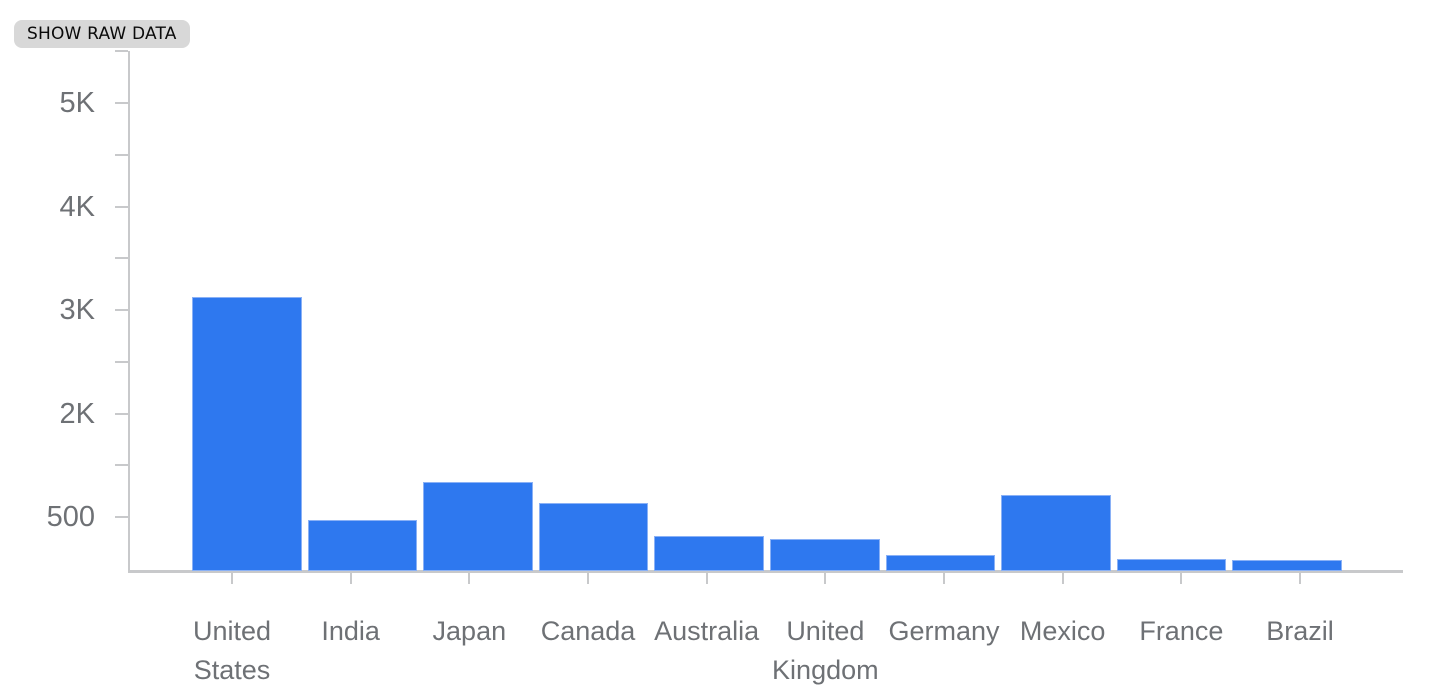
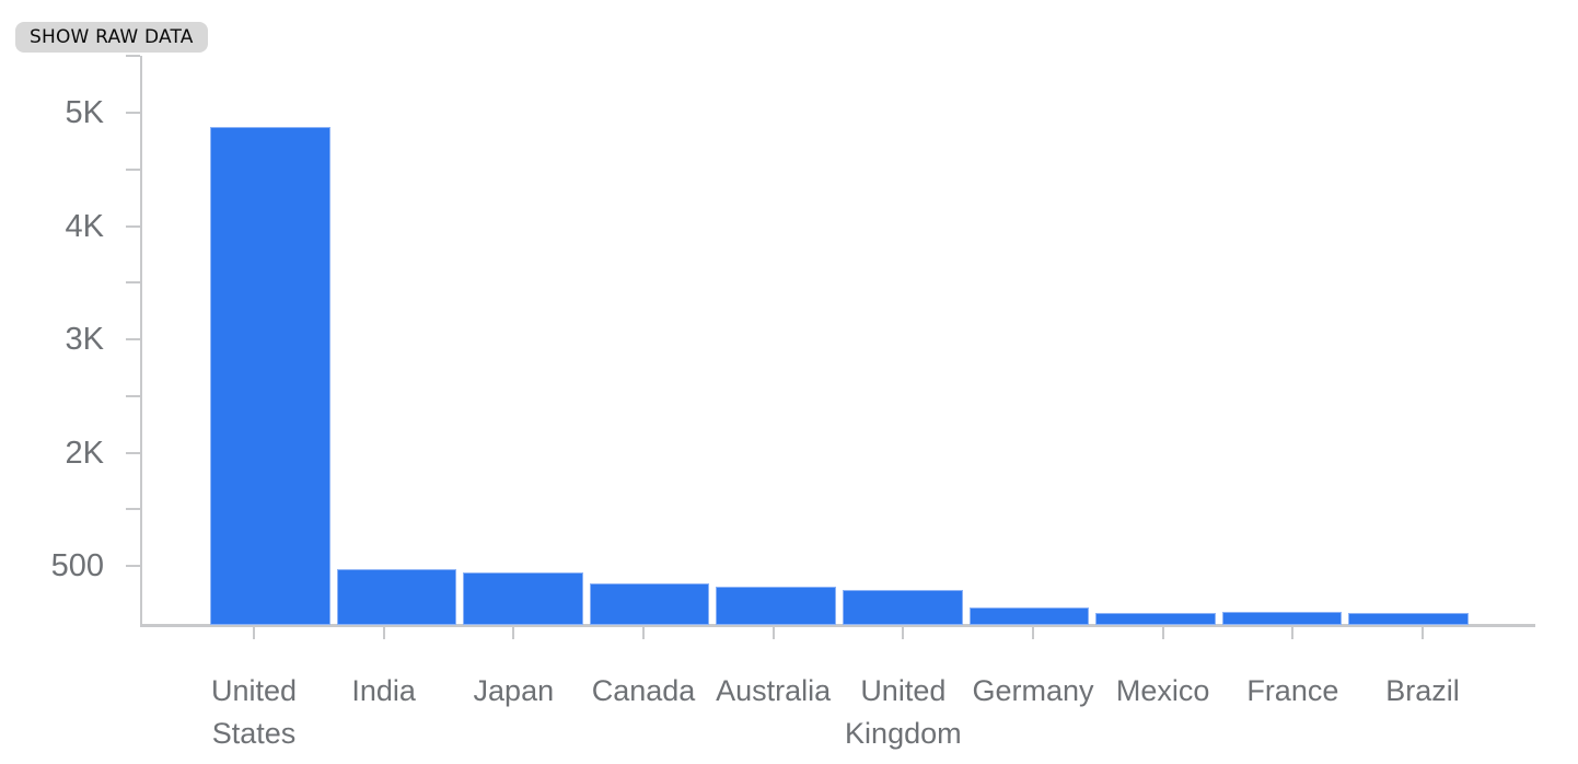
United States: 3.13K -> 4.88K
Japan: 1.01K -> 0.44K
Canada: 0.70K -> 0.34K
Mexico: 0.82K -> 0.10K
